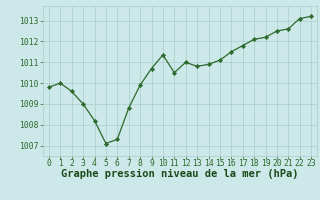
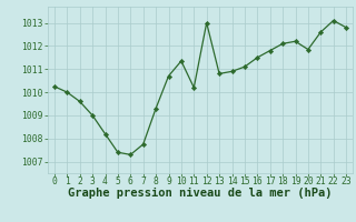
0: 1009.80 -> 1010.25
5: 1007.10 -> 1007.40
7: 1008.80 -> 1007.75
8: 1009.90 -> 1009.30
11: 1010.50 -> 1010.20
12: 1011.00 -> 1013.00
20: 1012.50 -> 1011.85
23: 1013.20 -> 1012.80
